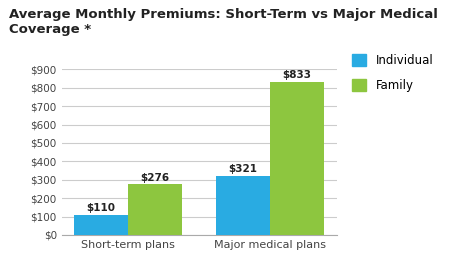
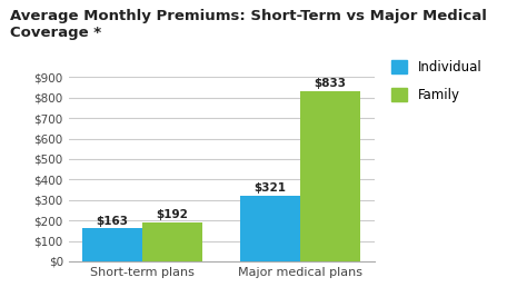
Individual/Short-term plans: $110 -> $163
Family/Short-term plans: $276 -> $192
